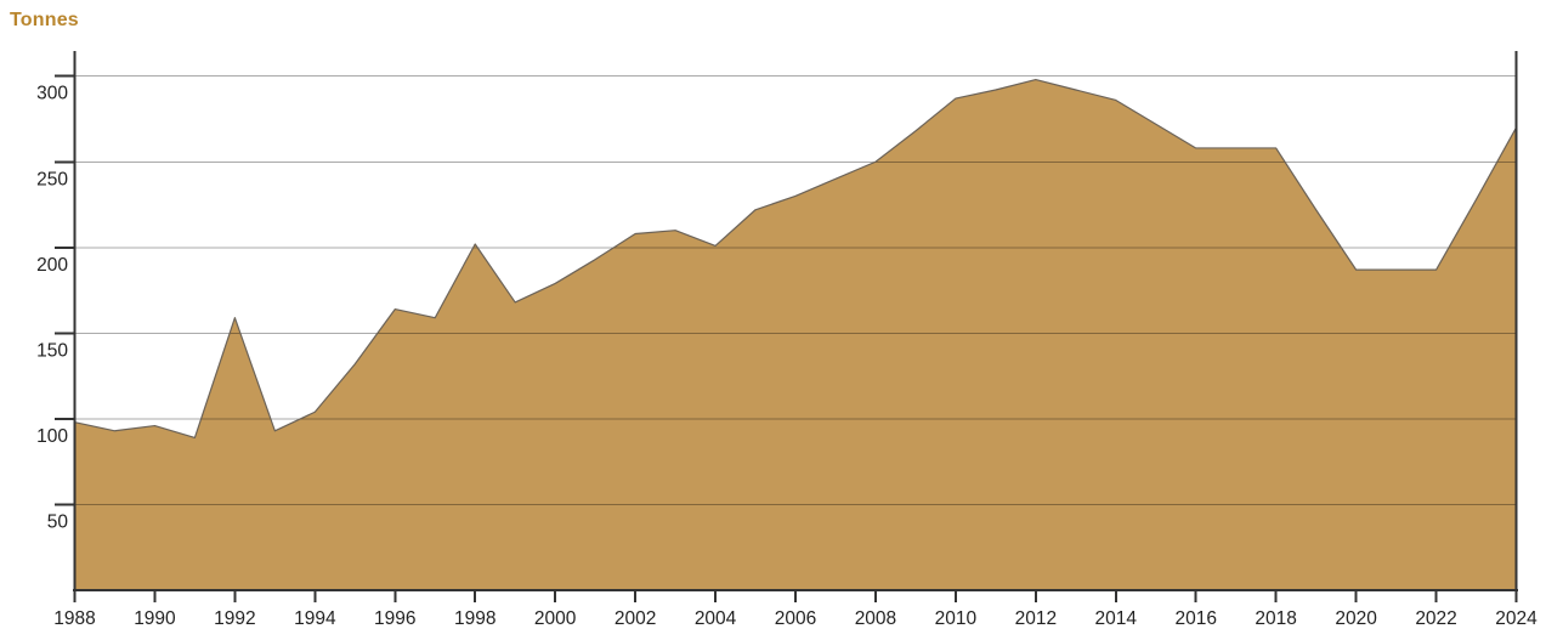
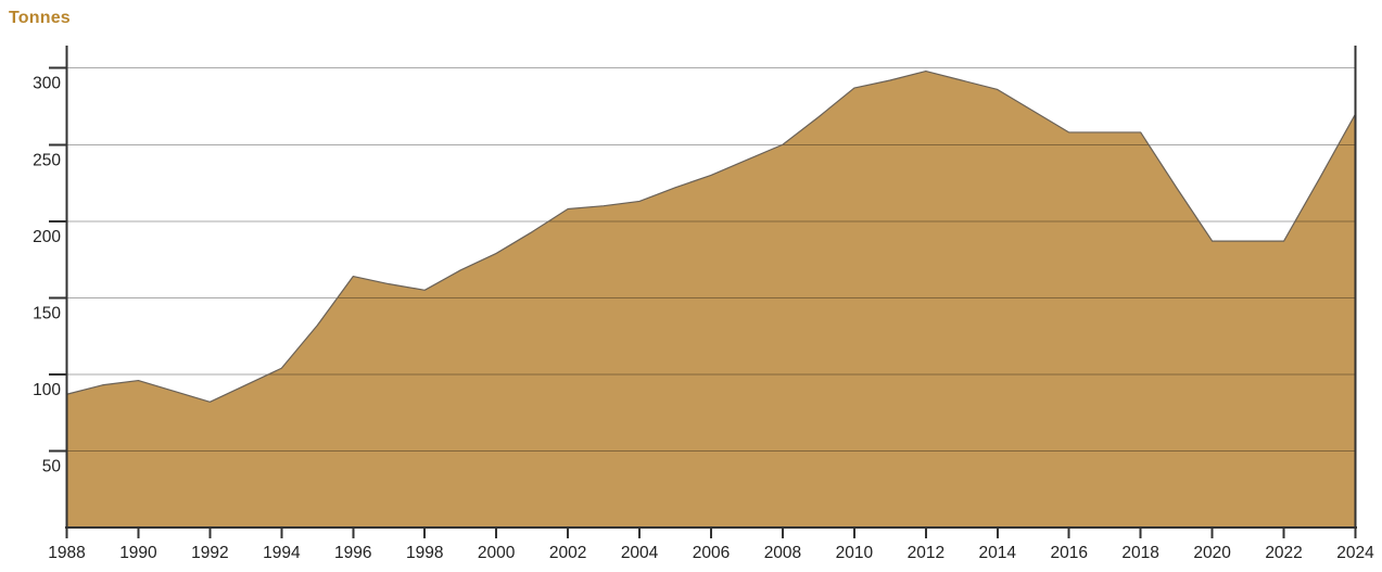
1988: 98 -> 87
1992: 159 -> 82
1998: 202 -> 155
2004: 201 -> 213
